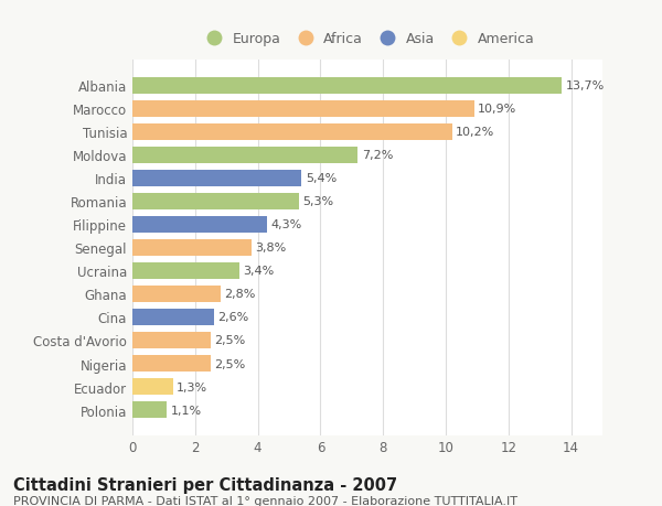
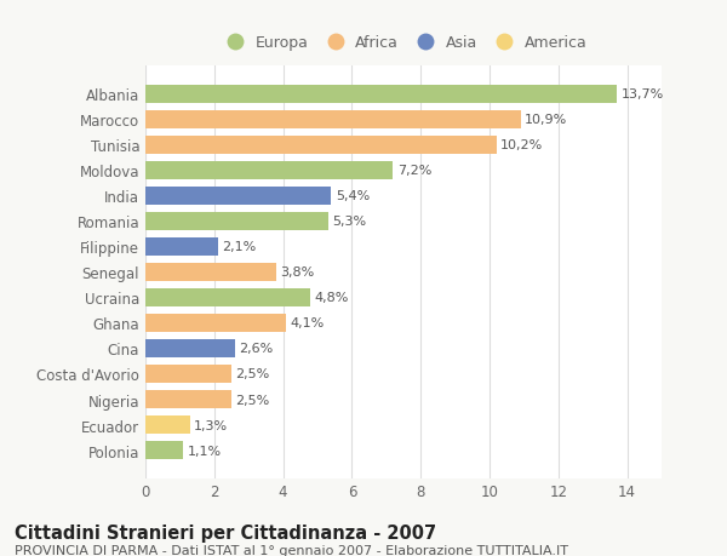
Filippine: 4,3% -> 2,1%
Ucraina: 3,4% -> 4,8%
Ghana: 2,8% -> 4,1%
